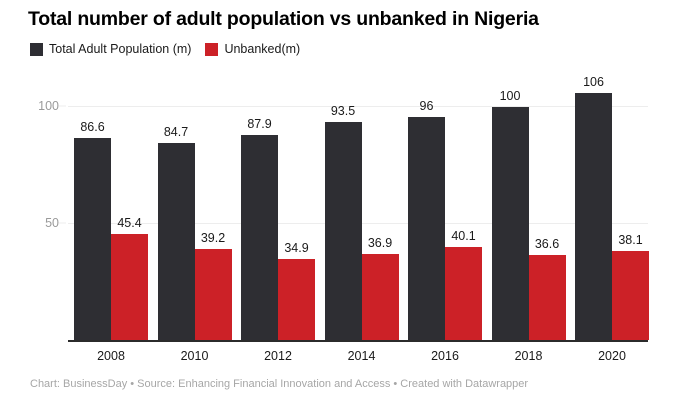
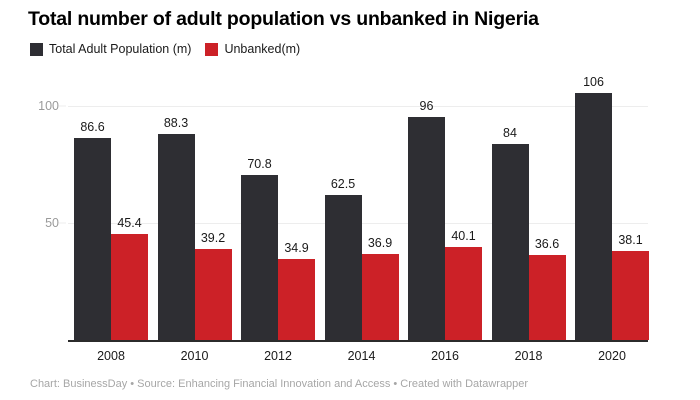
Total Adult Population (m)/2010: 84.7 -> 88.3
Total Adult Population (m)/2012: 87.9 -> 70.8
Total Adult Population (m)/2014: 93.5 -> 62.5
Total Adult Population (m)/2018: 100 -> 84
